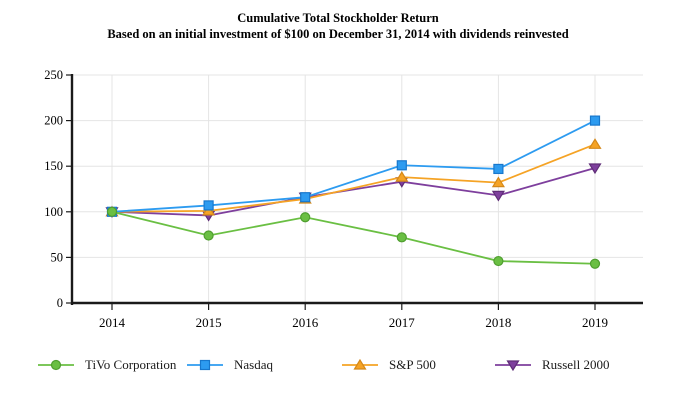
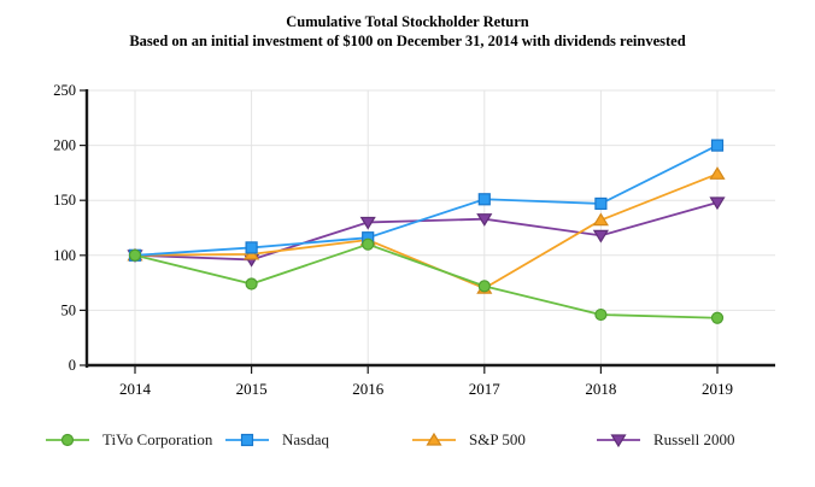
TiVo Corporation/2016: 90 -> 110
Russell 2000/2016: 120 -> 130
S&P 500/2017: 140 -> 70
